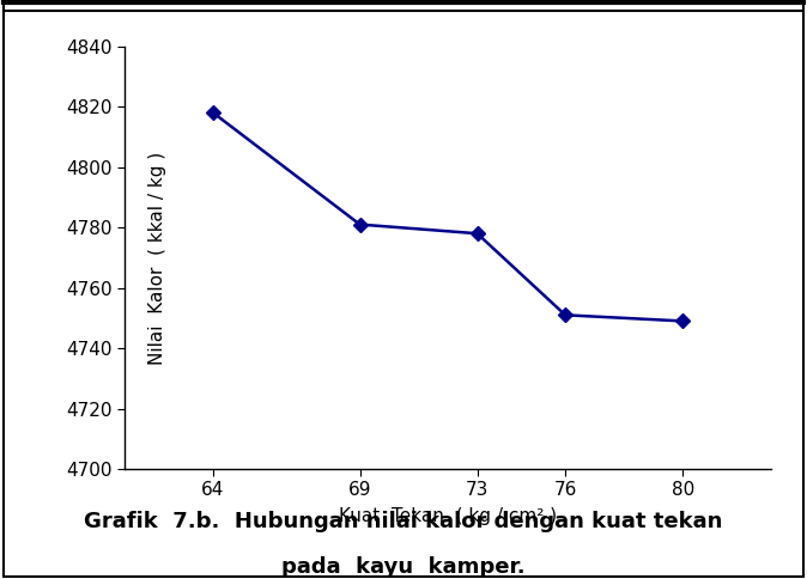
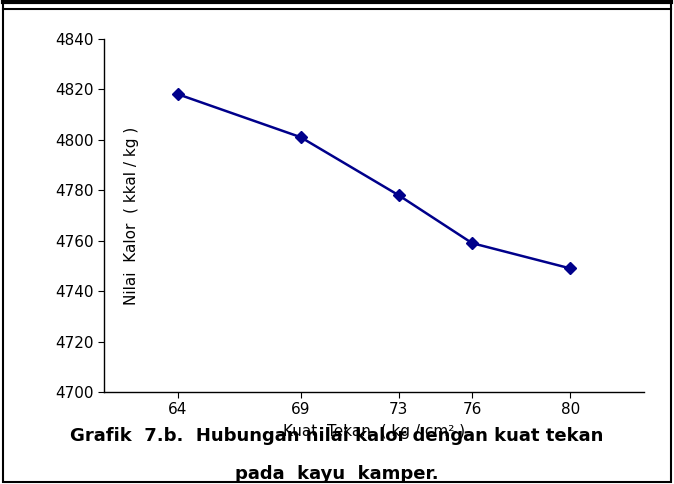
69: 4781 -> 4801
76: 4751 -> 4759
